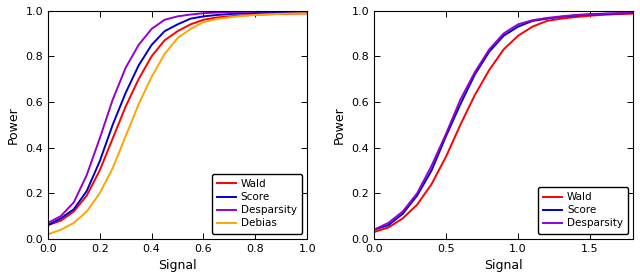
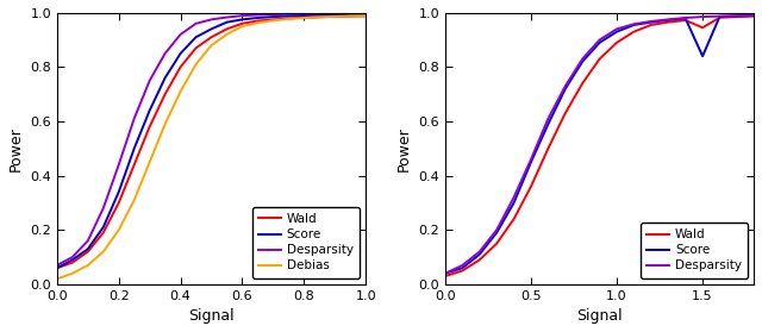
Wald/1.5: 0.978 -> 0.945
Score/1.5: 0.983 -> 0.840
